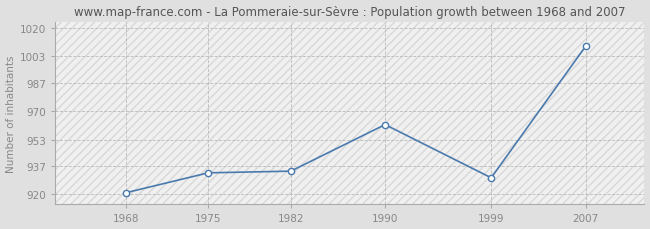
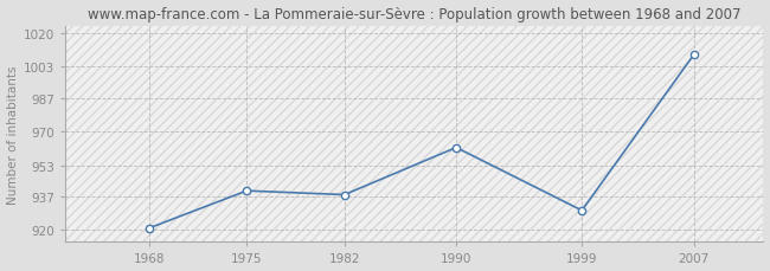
1975: 933 -> 940
1982: 934 -> 938
